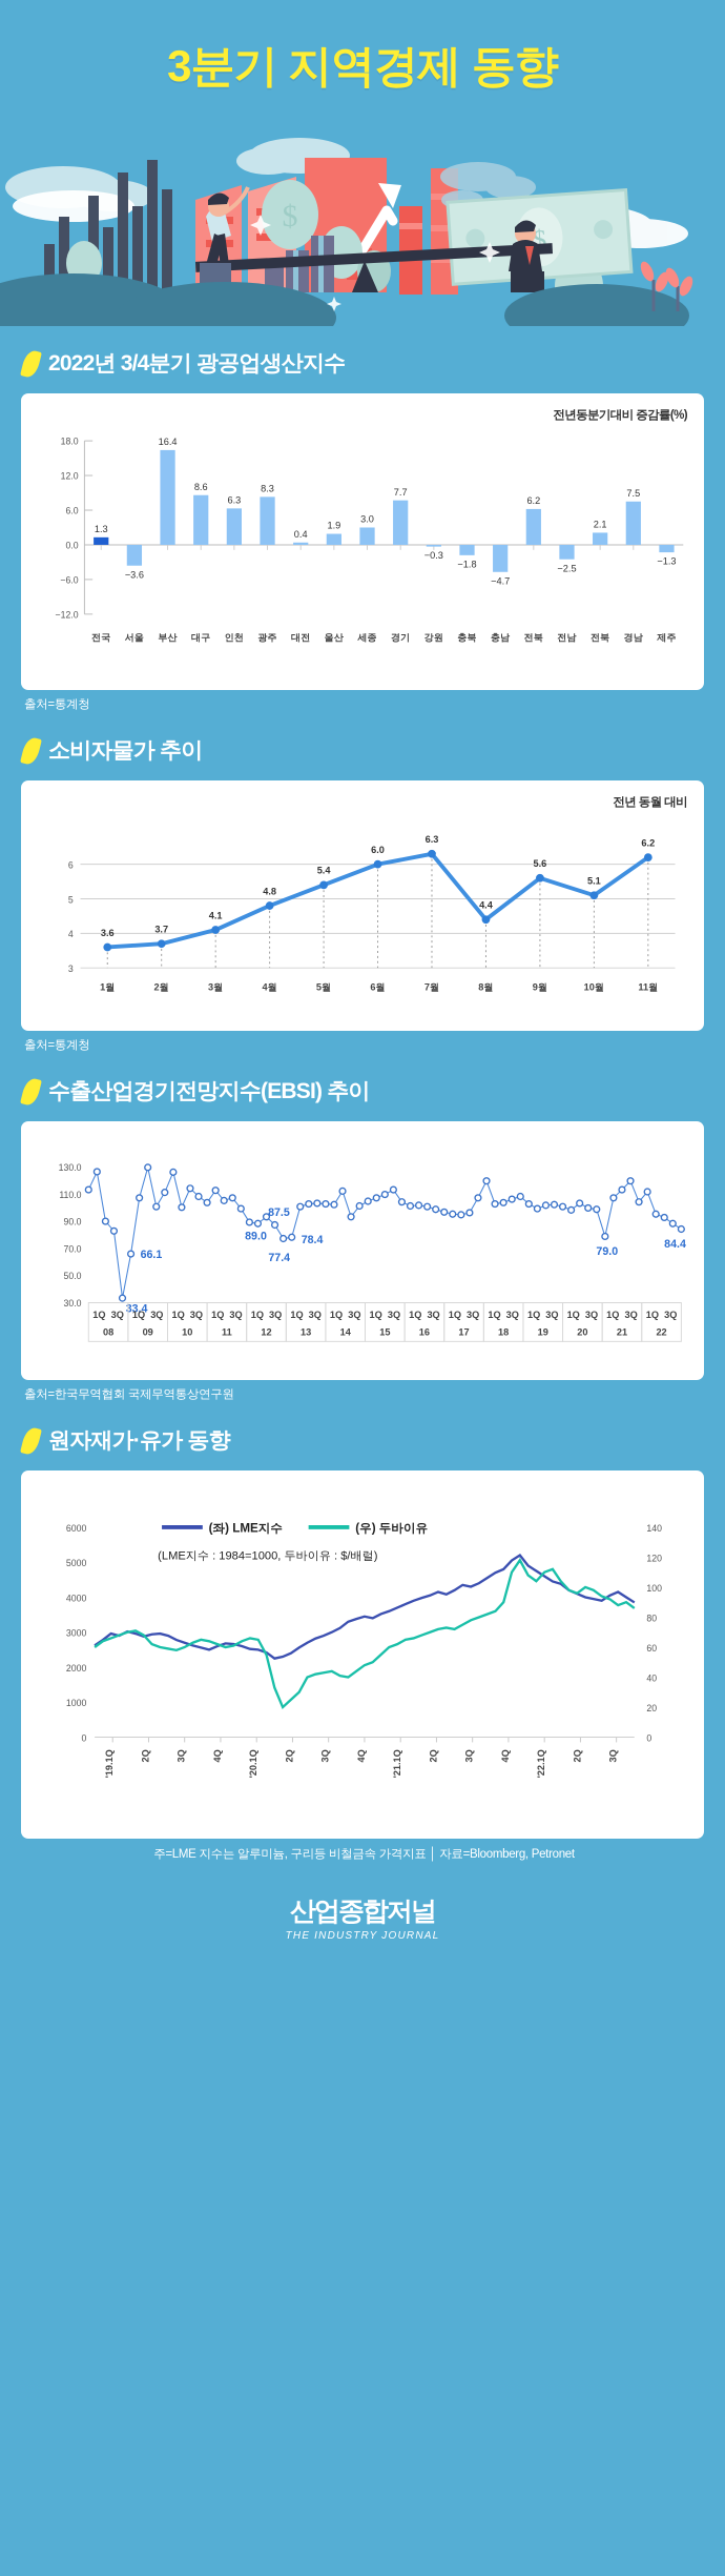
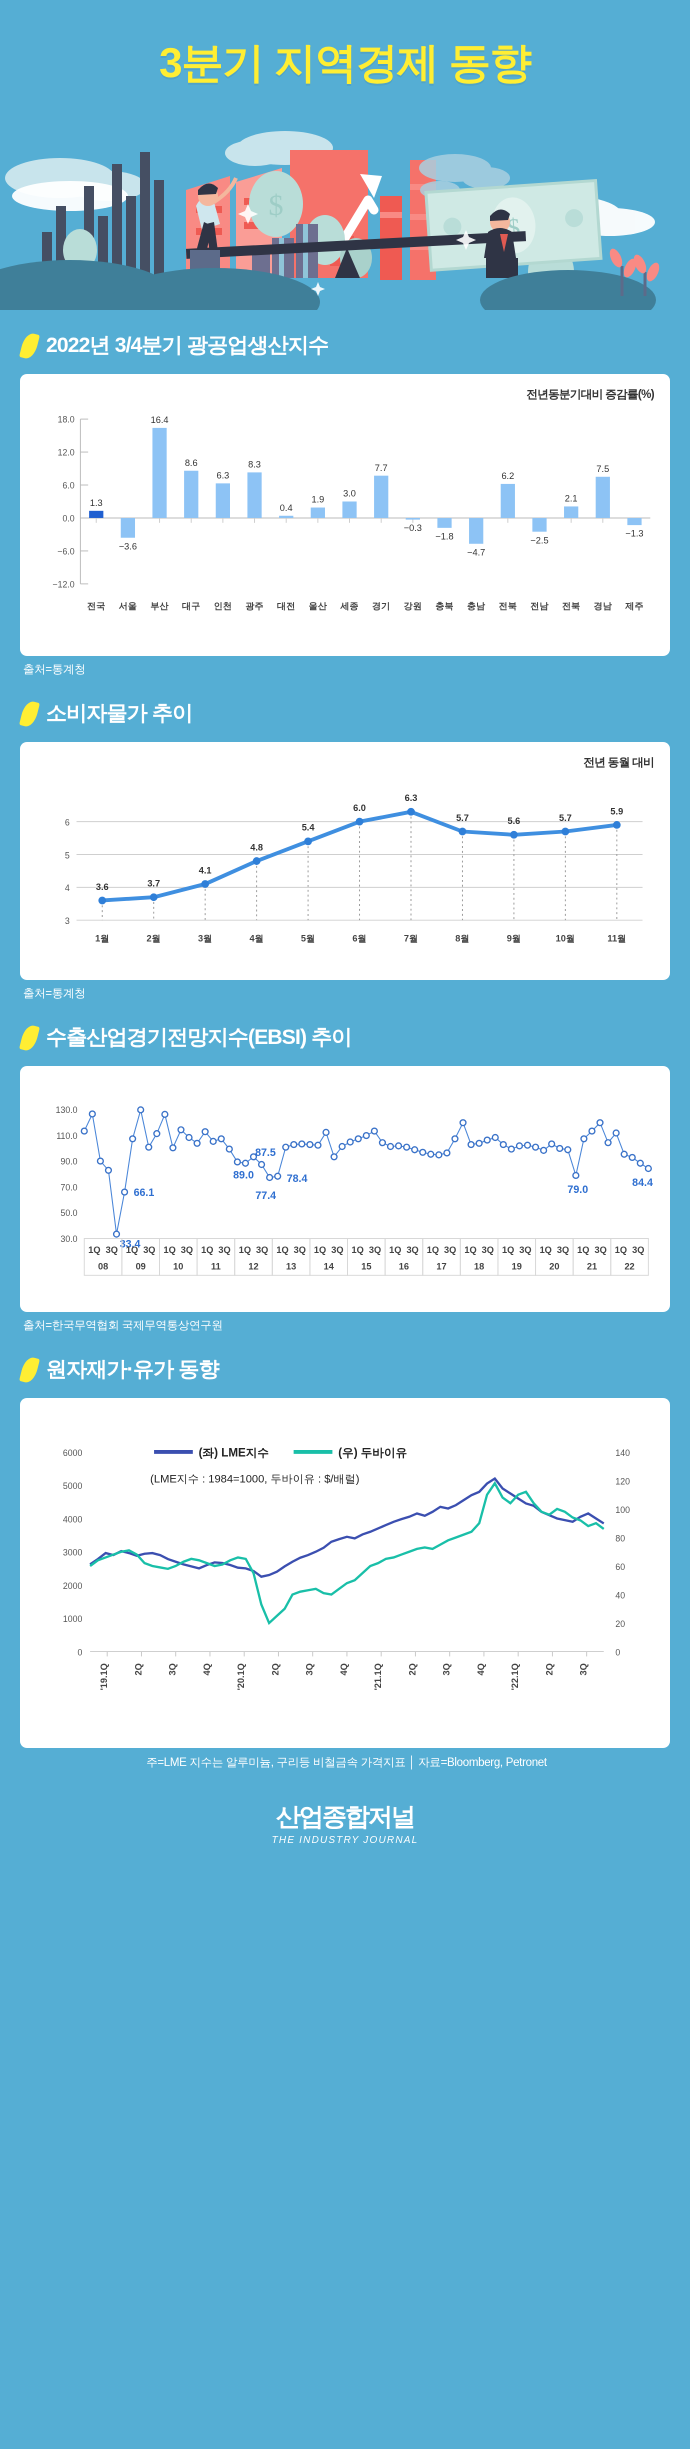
소비자물가 추이/8월: 4.4 -> 5.7
소비자물가 추이/10월: 5.1 -> 5.7
소비자물가 추이/11월: 6.2 -> 5.9
